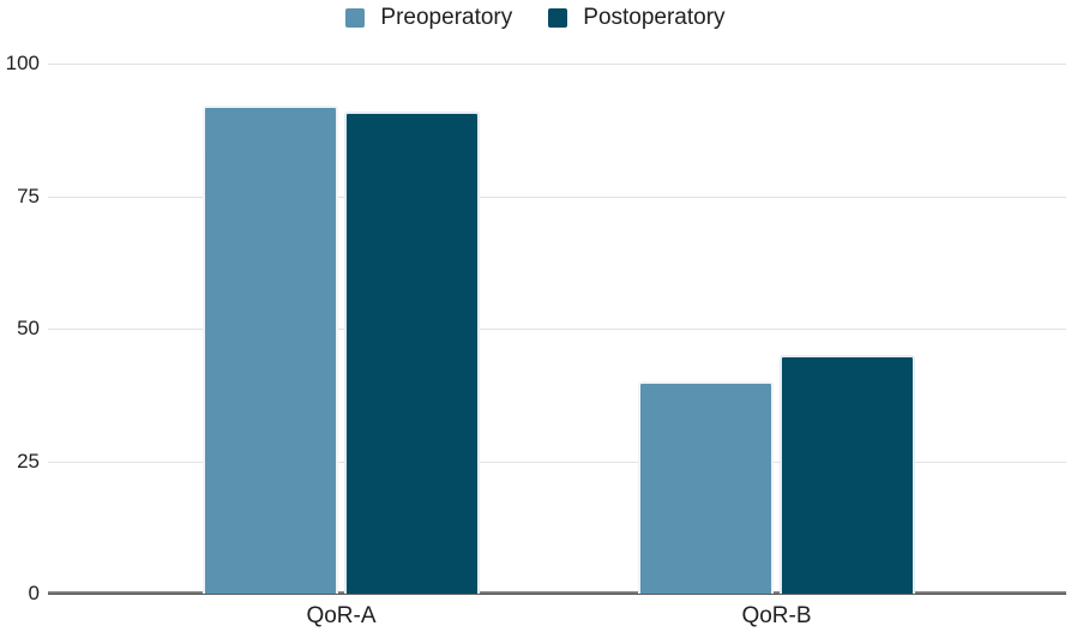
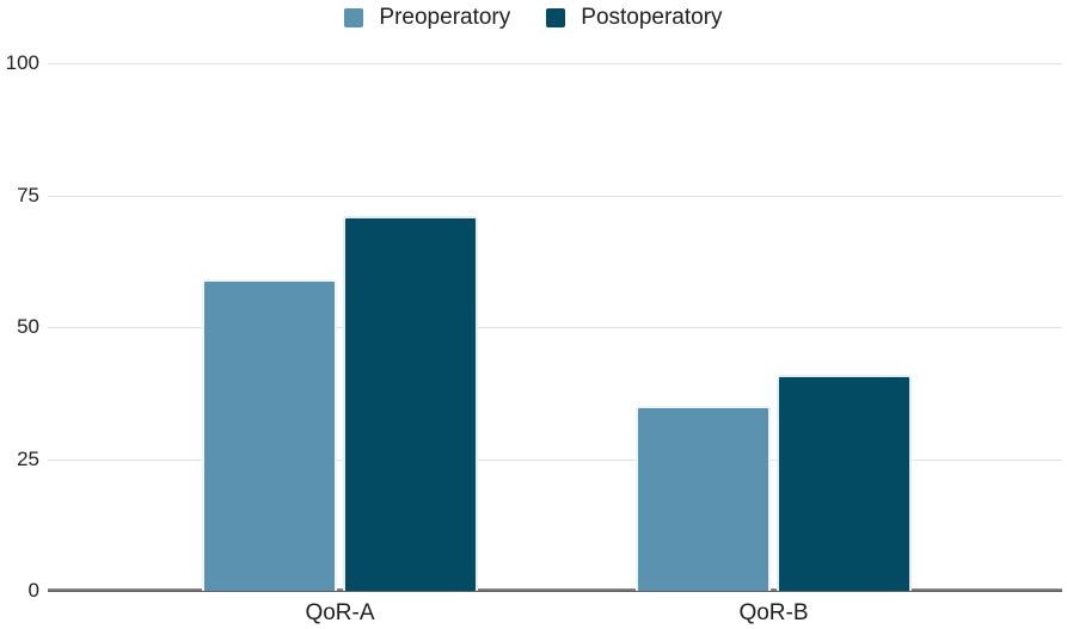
Preoperatory/QoR-A: 92 -> 59
Postoperatory/QoR-A: 91 -> 71
Preoperatory/QoR-B: 40 -> 35
Postoperatory/QoR-B: 45 -> 41
